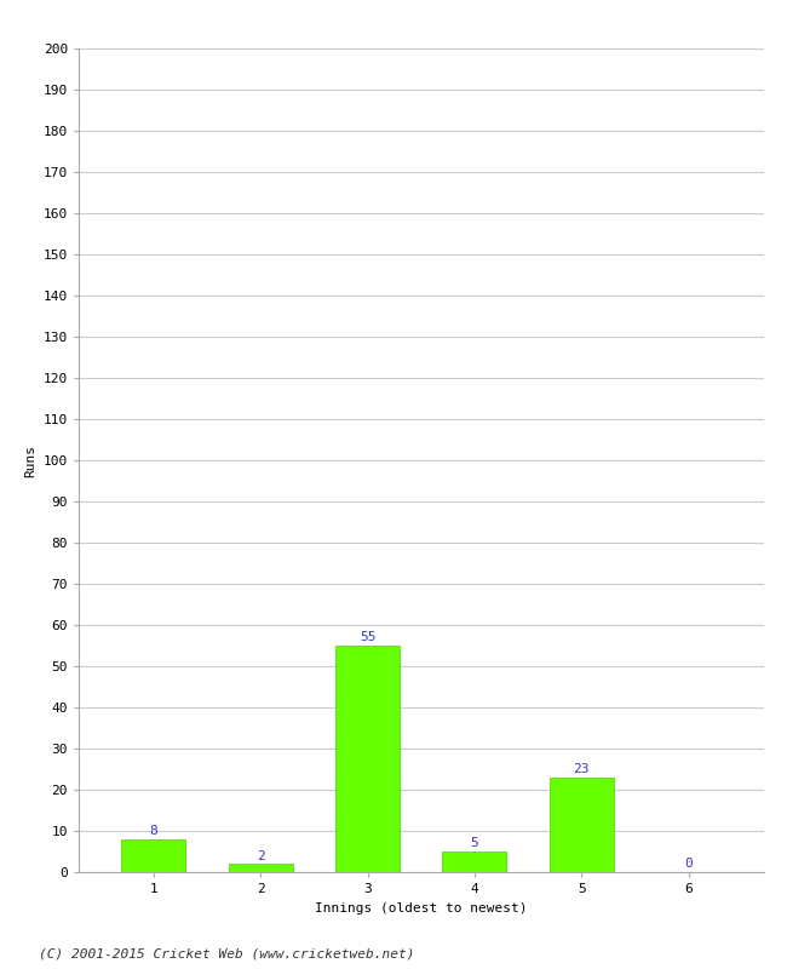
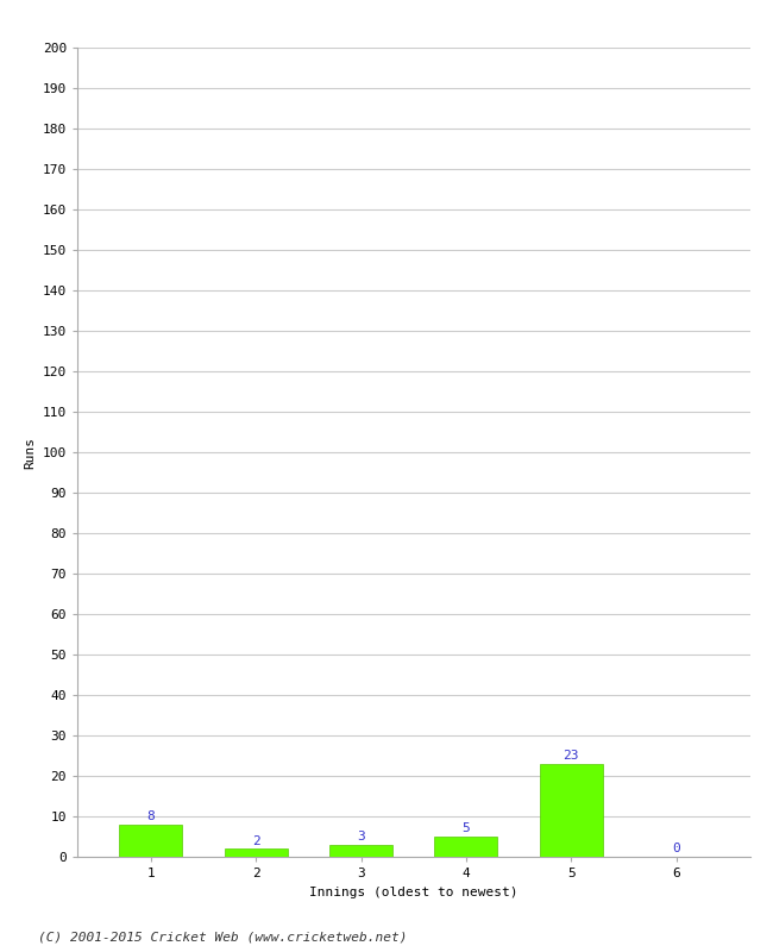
3: 55 -> 3
